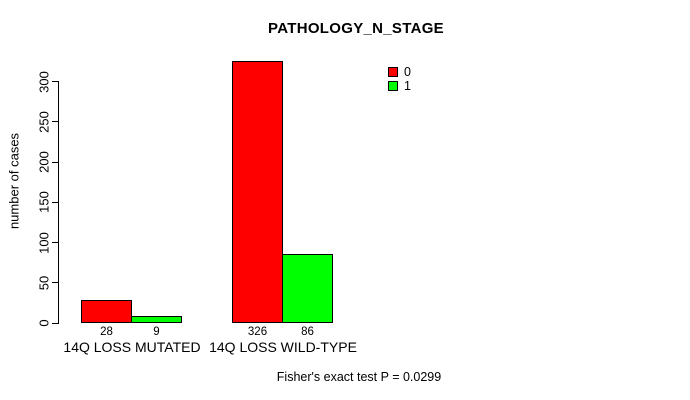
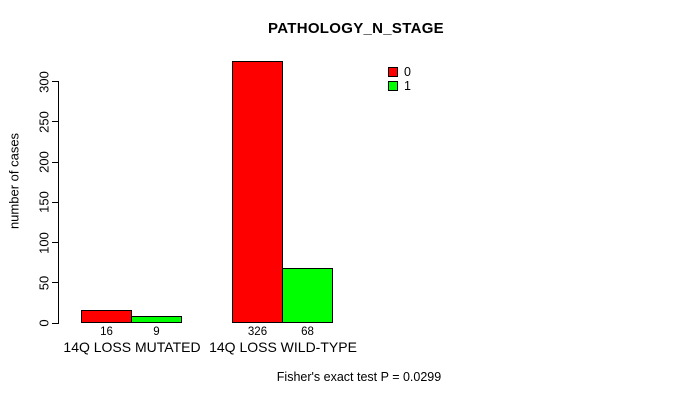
0/14Q LOSS MUTATED: 28 -> 16
1/14Q LOSS WILD-TYPE: 86 -> 68
